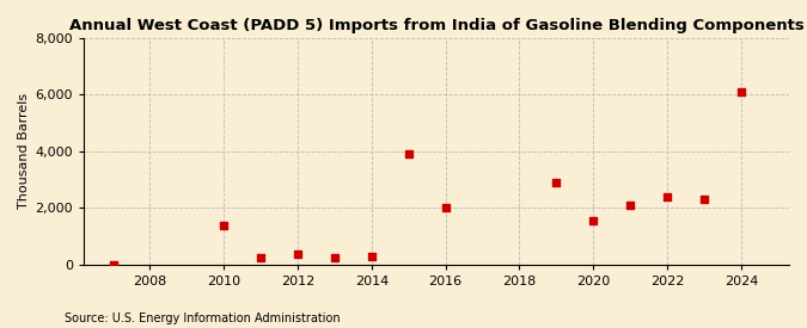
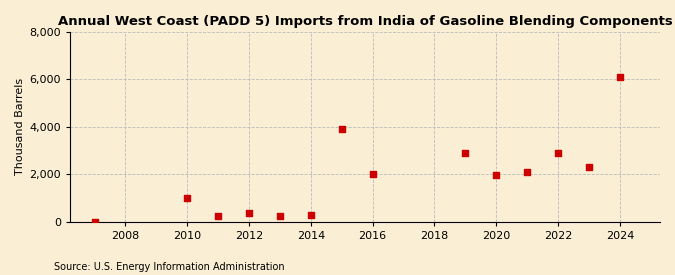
2010: 1,400 -> 1,000
2020: 1,550 -> 1,950
2022: 2,400 -> 2,880
